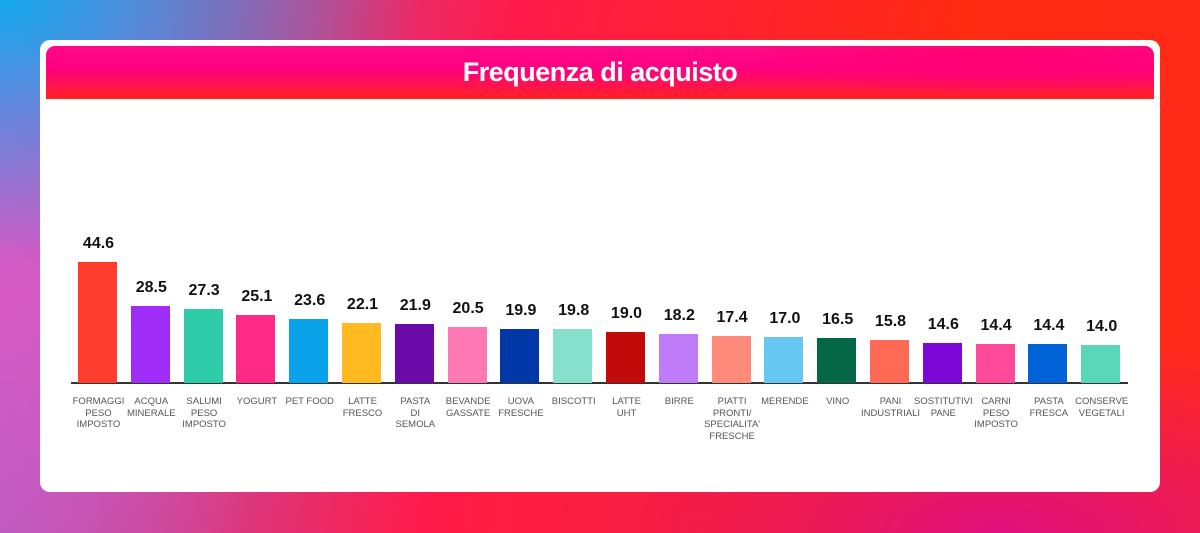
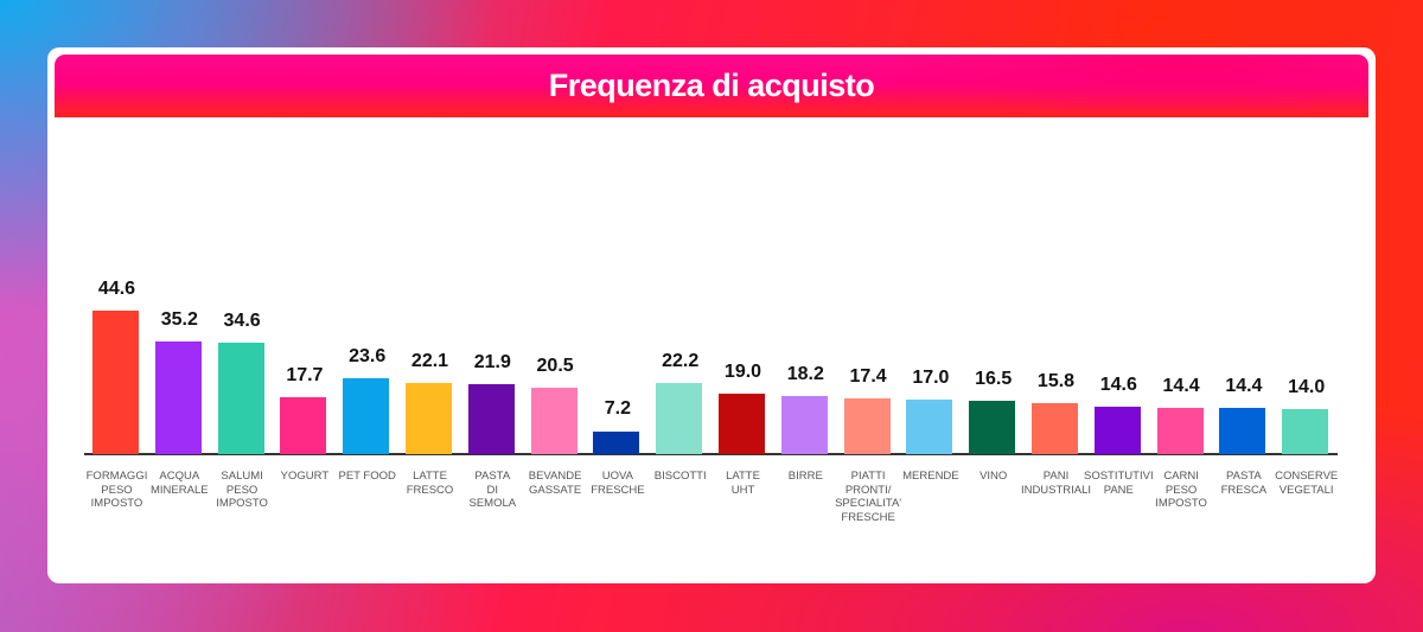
ACQUA MINERALE: 28.5 -> 35.2
SALUMI PESO IMPOSTO: 27.3 -> 34.6
YOGURT: 25.1 -> 17.7
UOVA FRESCHE: 19.9 -> 7.2
BISCOTTI: 19.8 -> 22.2
